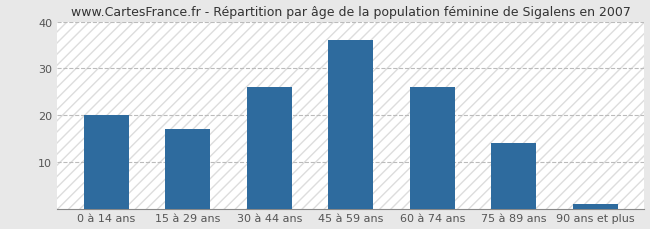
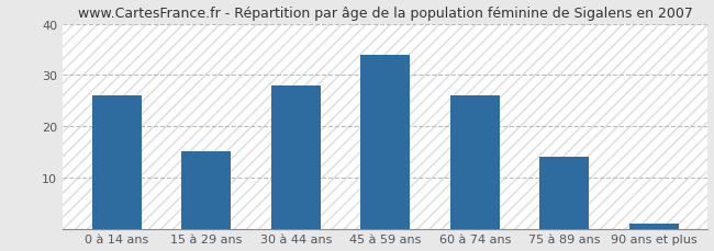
0 à 14 ans: 20 -> 26
15 à 29 ans: 17 -> 15
30 à 44 ans: 26 -> 28
45 à 59 ans: 36 -> 34
